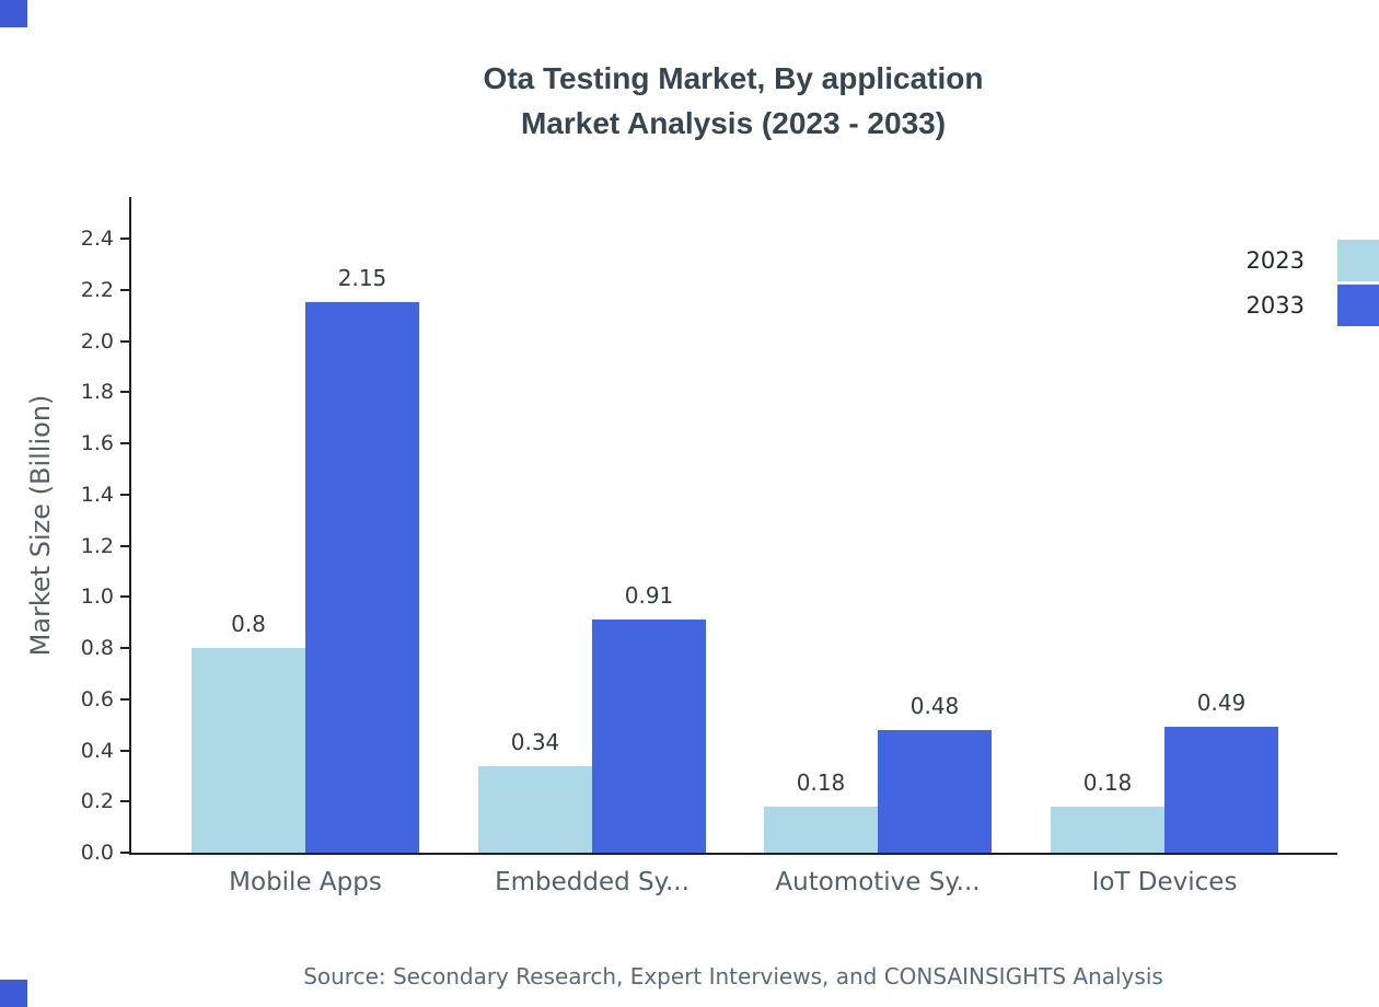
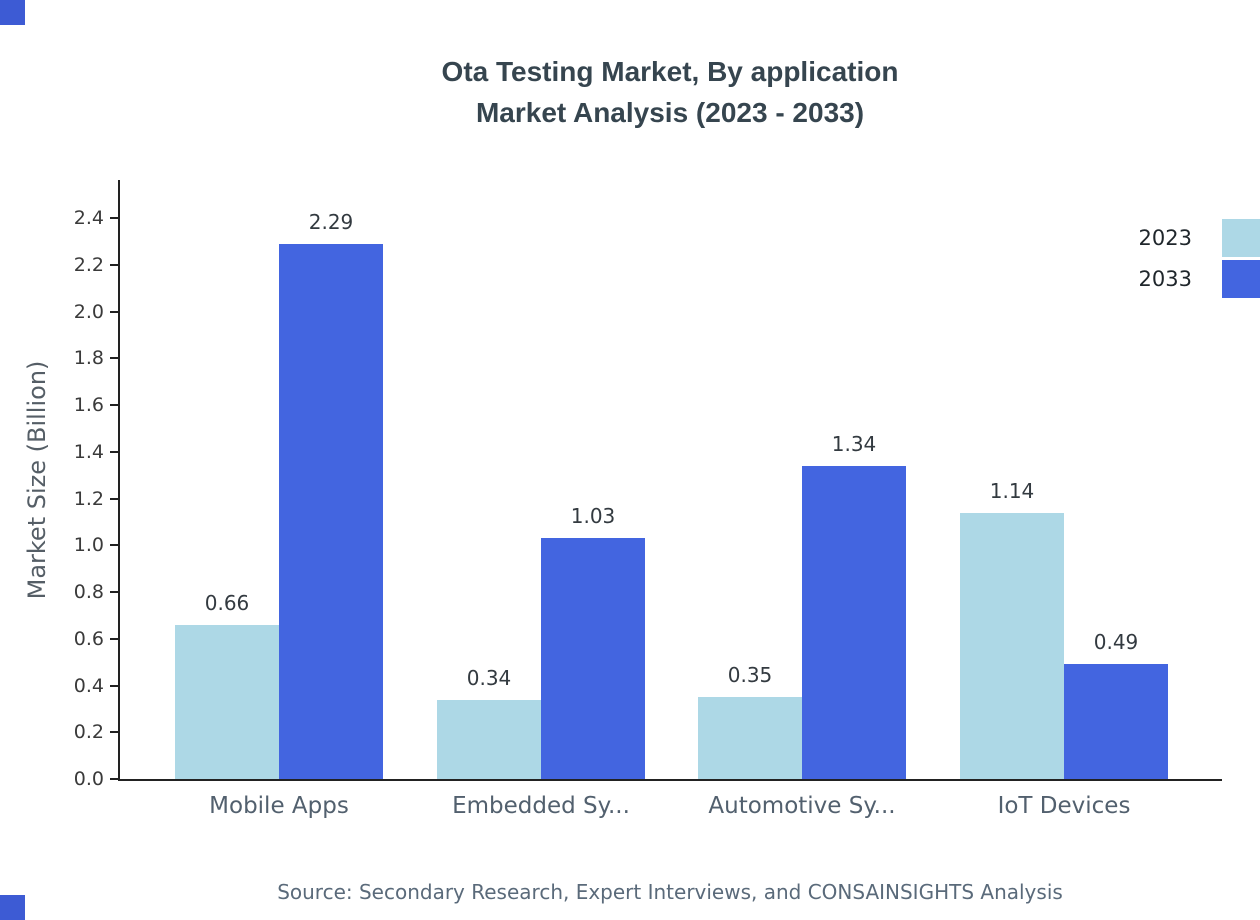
2023/Mobile Apps: 0.8 -> 0.66
2033/Mobile Apps: 2.15 -> 2.29
2033/Embedded Sy...: 0.91 -> 1.03
2023/Automotive Sy...: 0.18 -> 0.35
2033/Automotive Sy...: 0.48 -> 1.34
2023/IoT Devices: 0.18 -> 1.14
